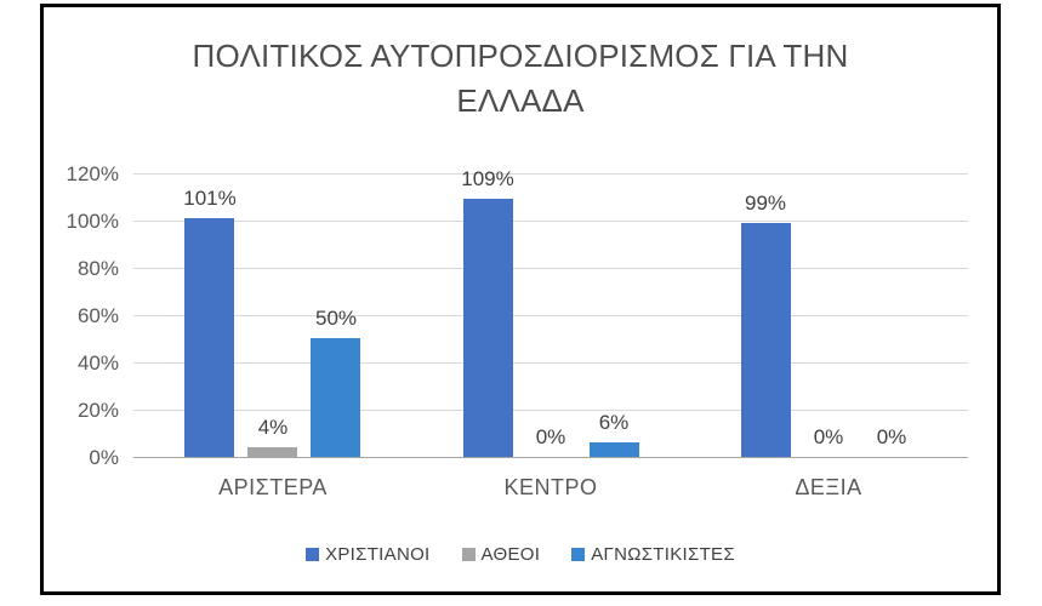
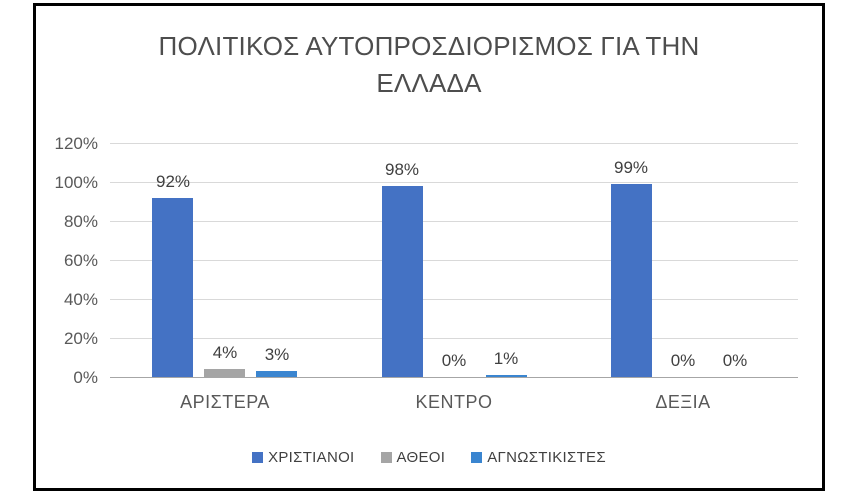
ΧΡΙΣΤΙΑΝΟΙ/ΑΡΙΣΤΕΡΑ: 101% -> 92%
ΑΓΝΩΣΤΙΚΙΣΤΕΣ/ΑΡΙΣΤΕΡΑ: 50% -> 3%
ΧΡΙΣΤΙΑΝΟΙ/ΚΕΝΤΡΟ: 109% -> 98%
ΑΓΝΩΣΤΙΚΙΣΤΕΣ/ΚΕΝΤΡΟ: 6% -> 1%
